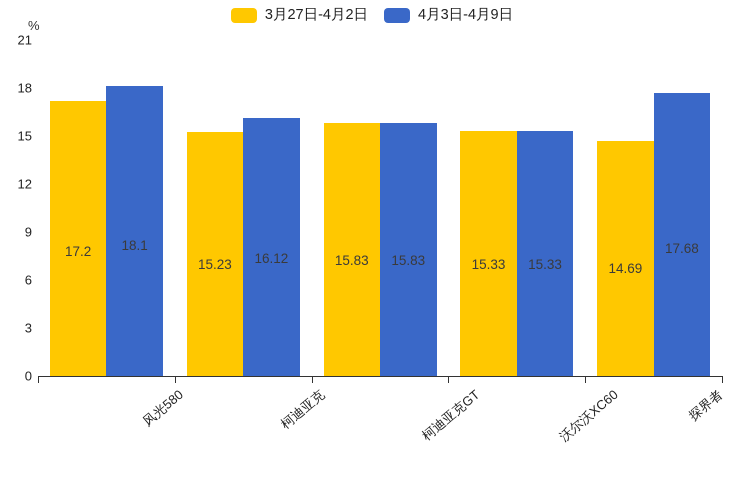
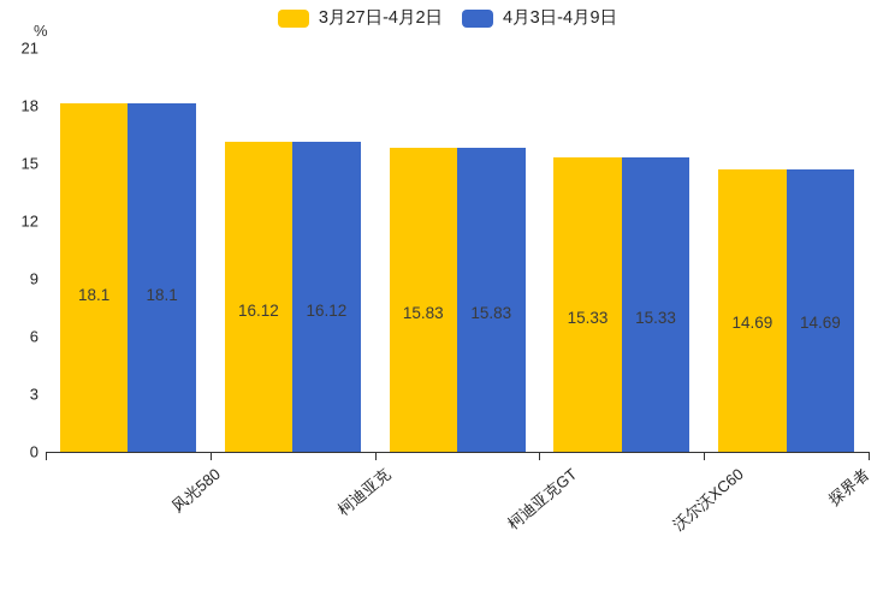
3月27日-4月2日/风光580: 17.2 -> 18.1
3月27日-4月2日/柯迪亚克: 15.23 -> 16.12
4月3日-4月9日/探界者: 17.68 -> 14.69
